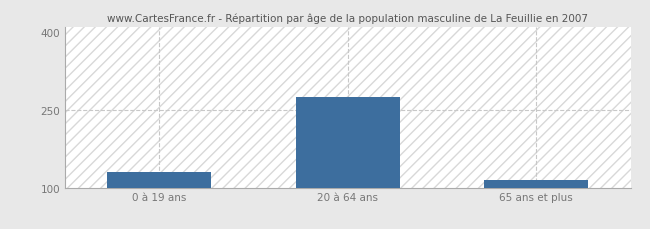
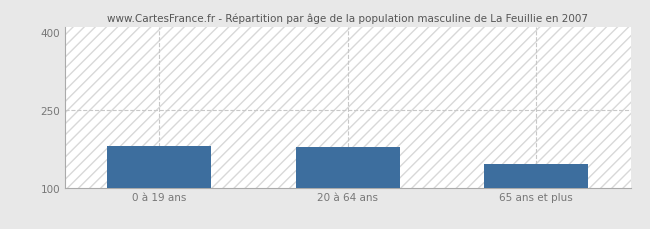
0 à 19 ans: 130 -> 180
20 à 64 ans: 275 -> 178
65 ans et plus: 115 -> 146
